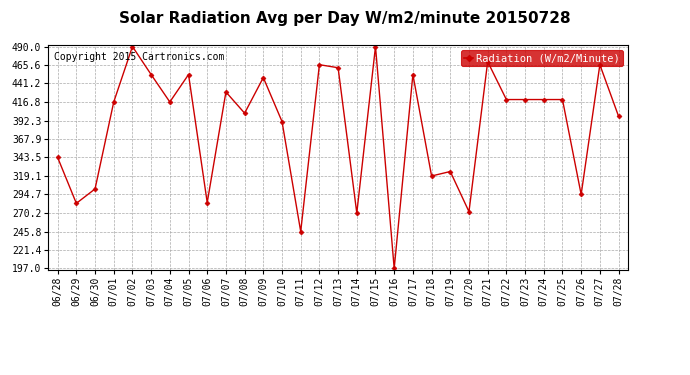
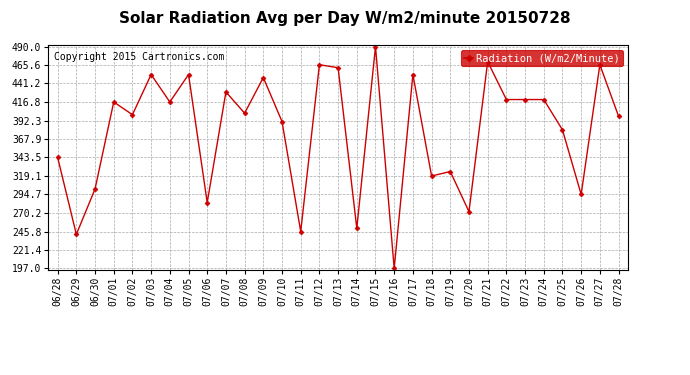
06/29: 283 -> 242
07/02: 490 -> 400
07/14: 270 -> 250
07/25: 420 -> 380
